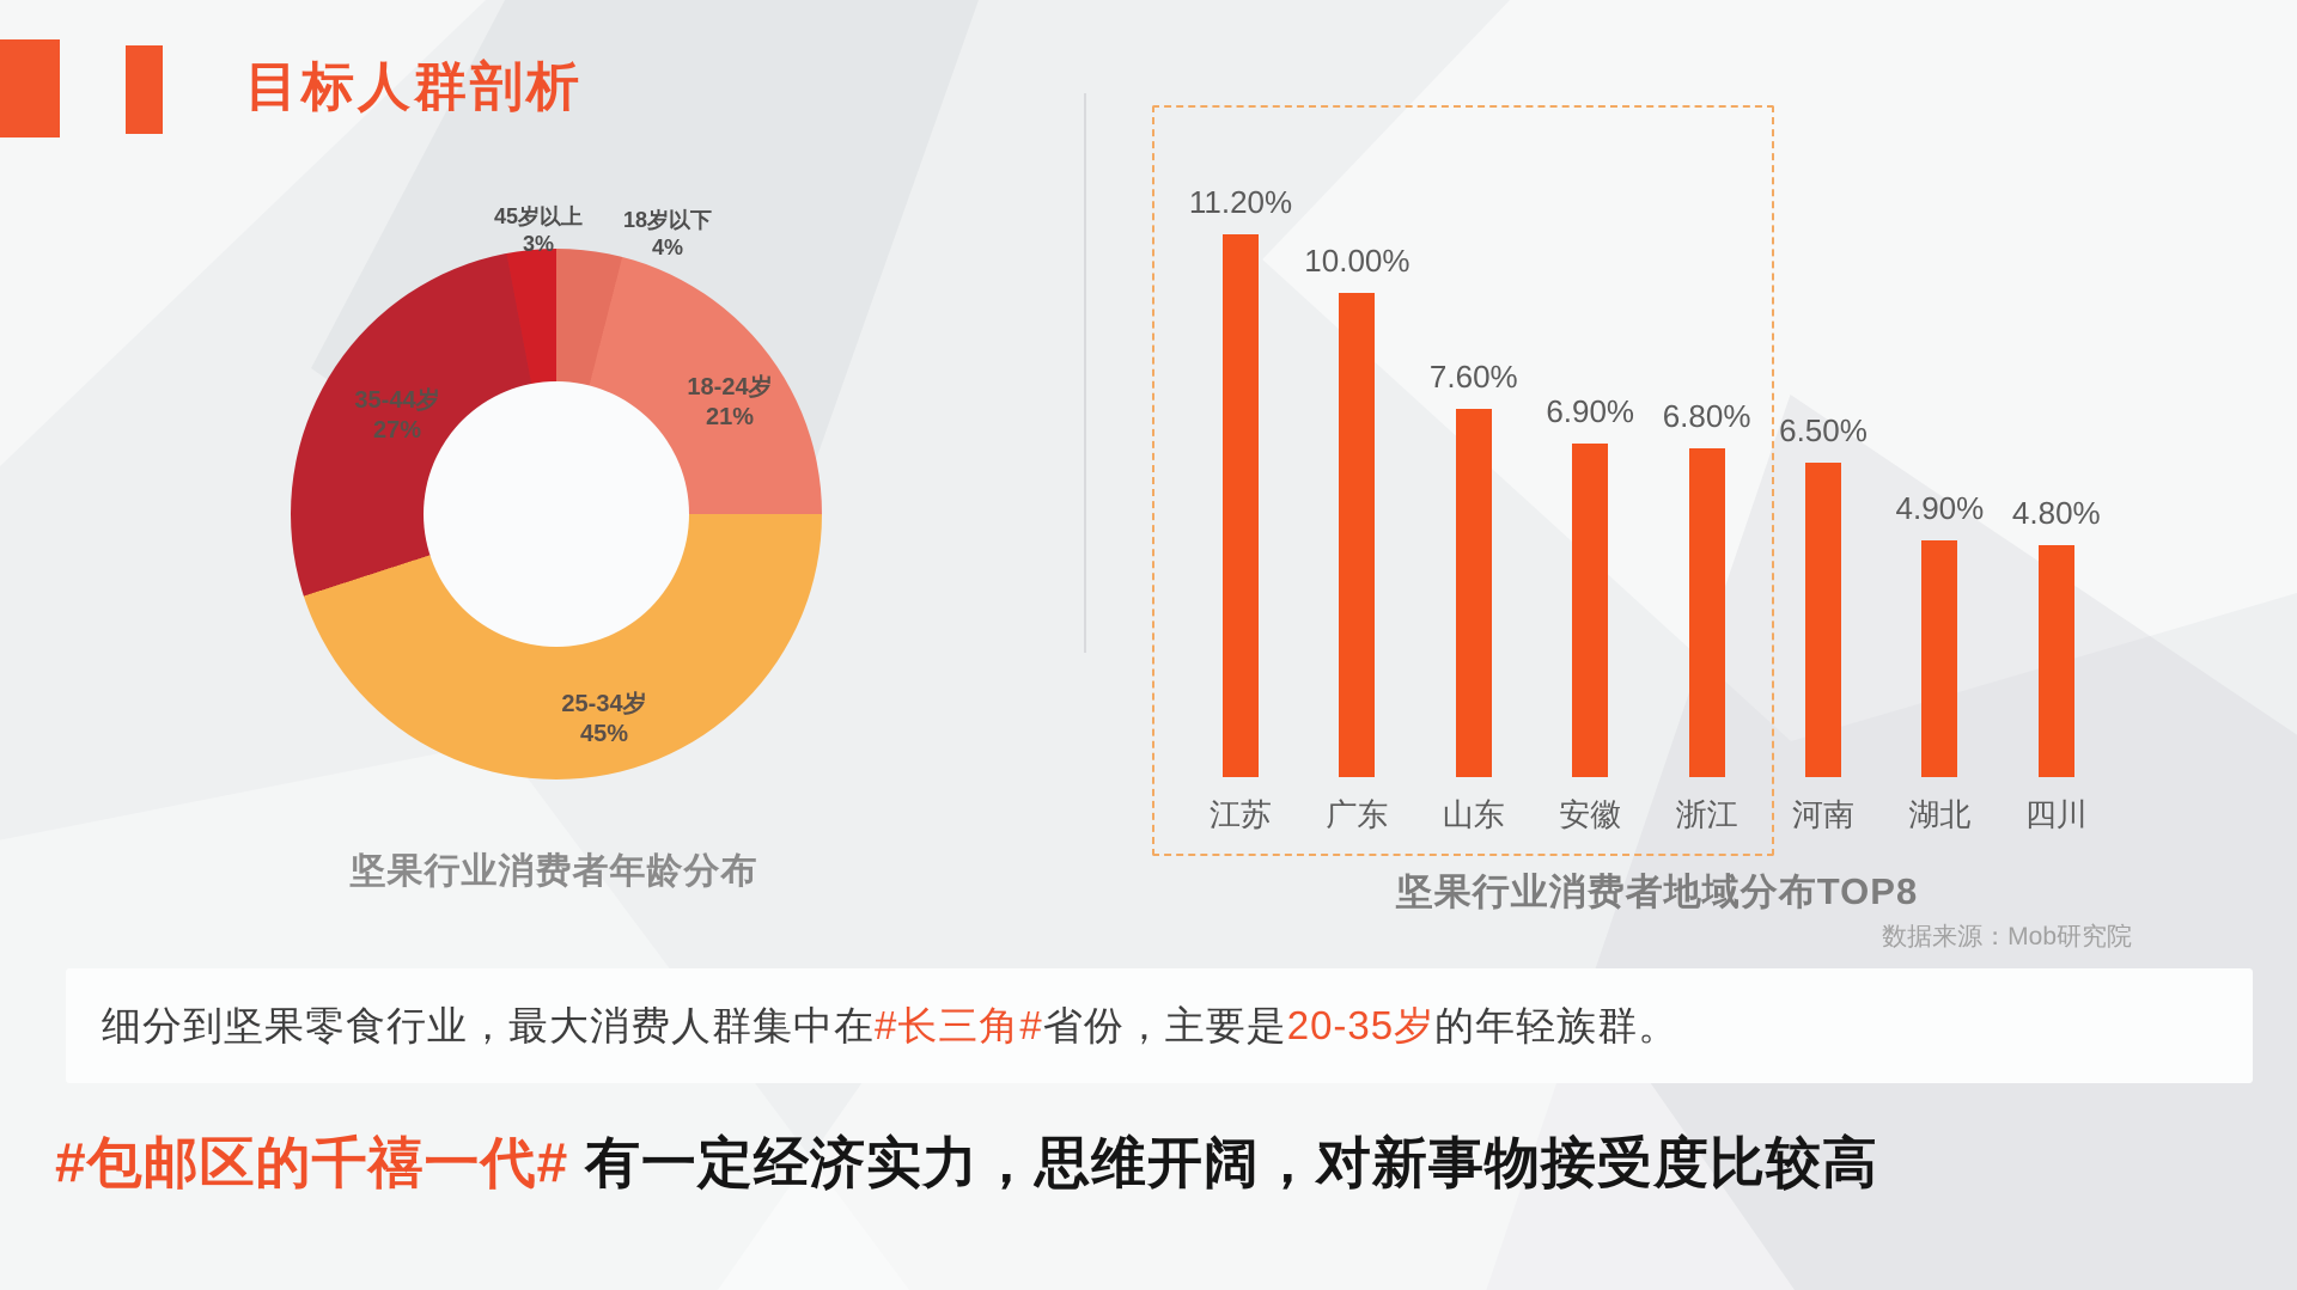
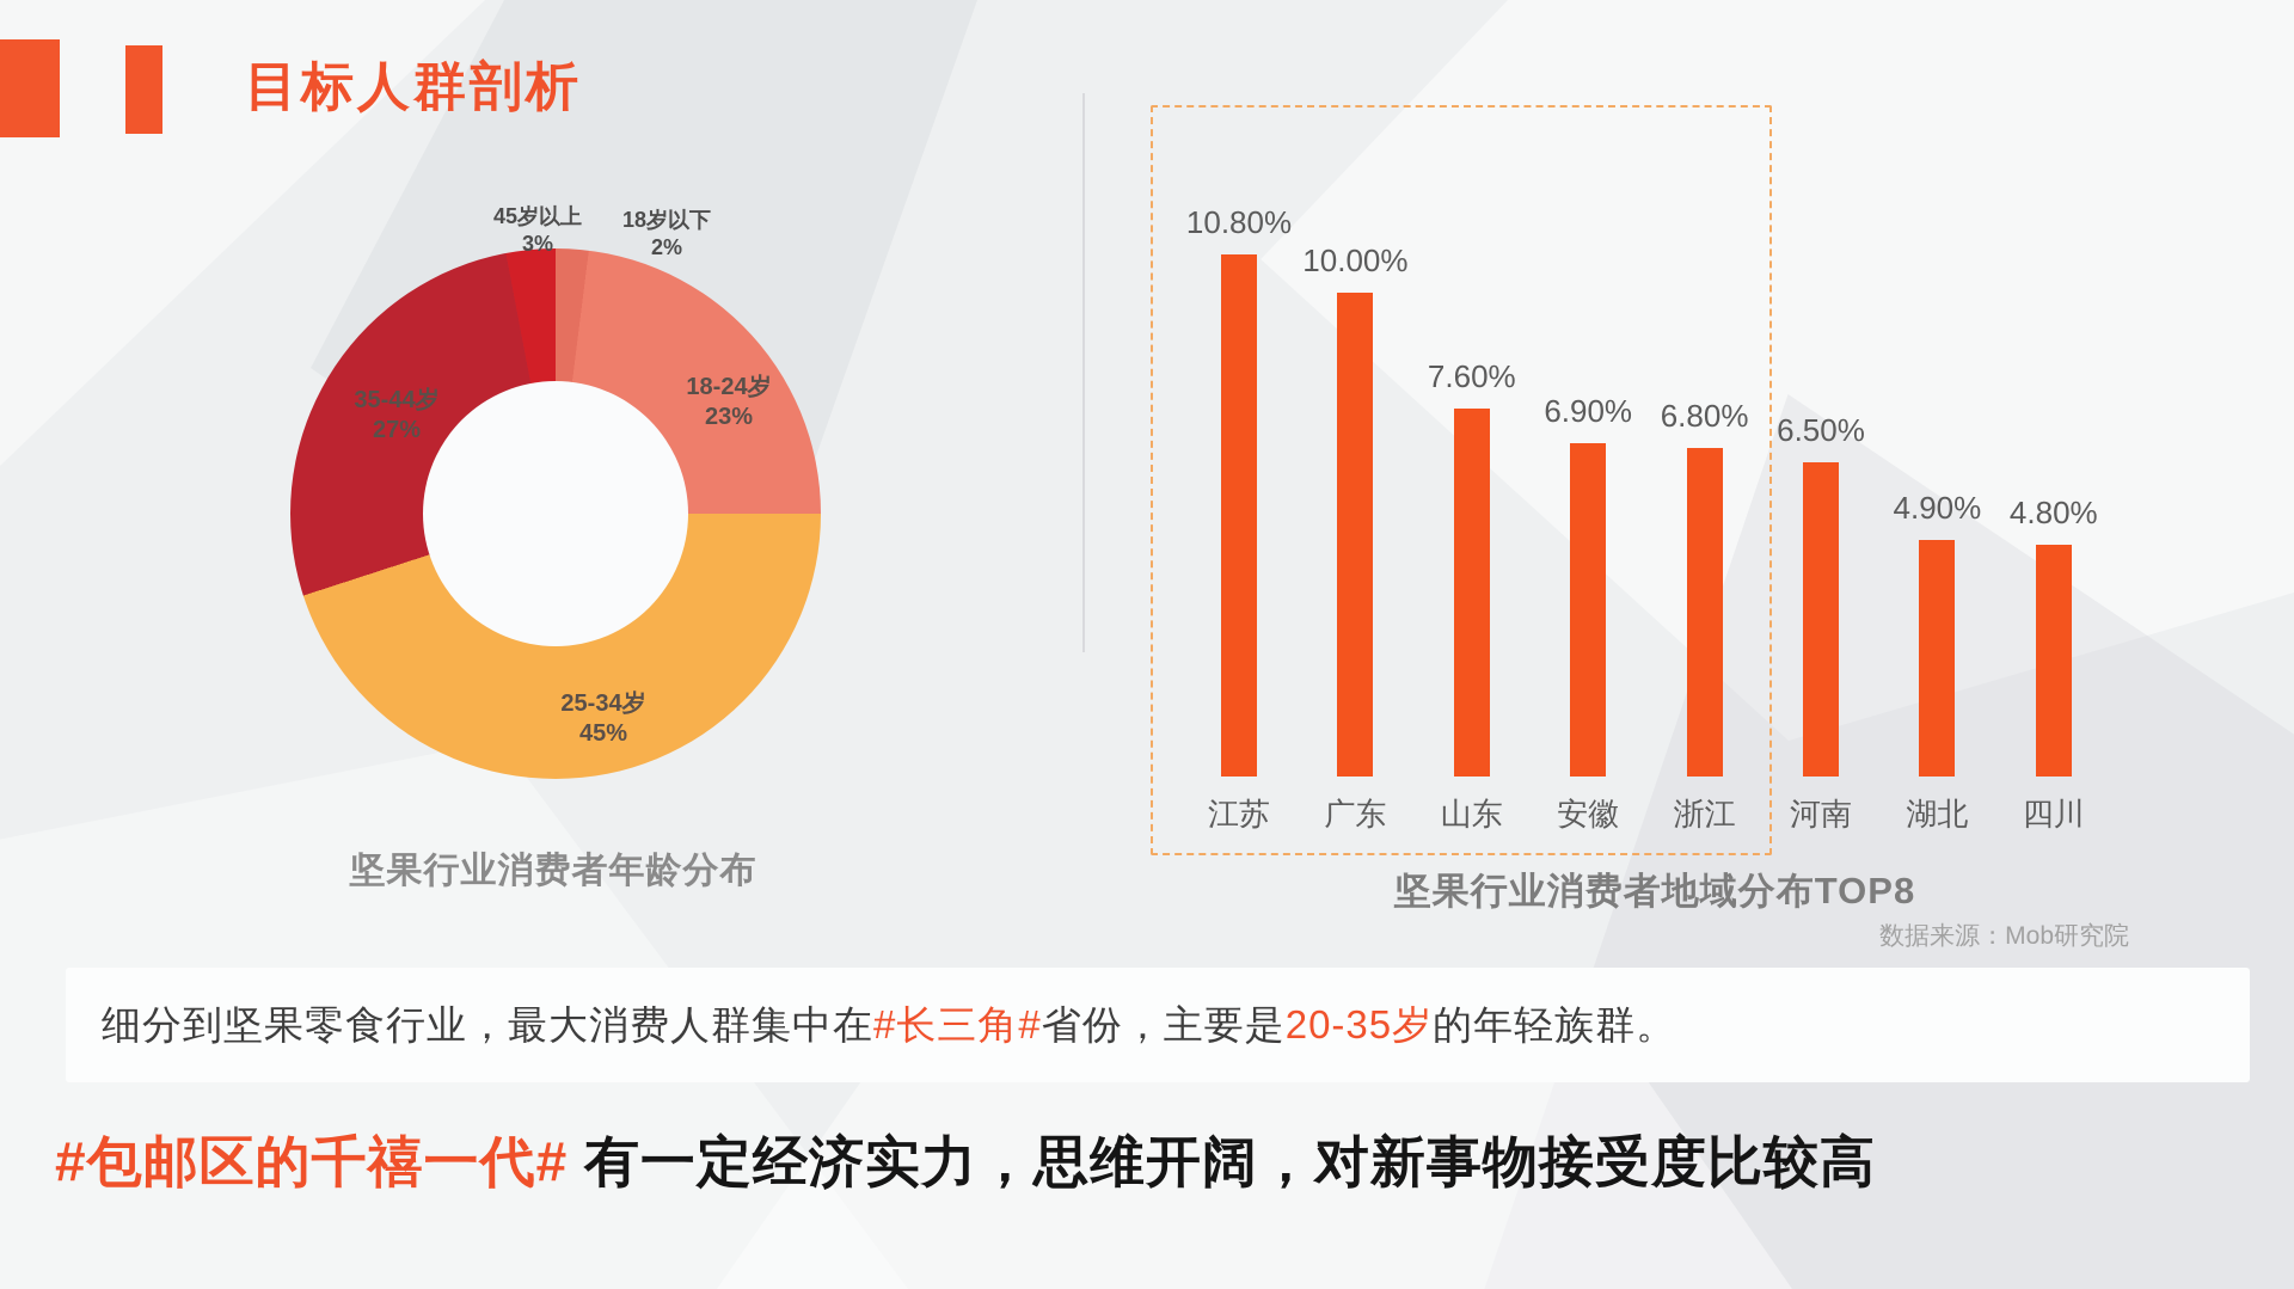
坚果行业消费者年龄分布/18岁以下: 4% -> 2%
坚果行业消费者年龄分布/18-24岁: 21% -> 23%
坚果行业消费者地域分布TOP8/江苏: 11.20% -> 10.80%
